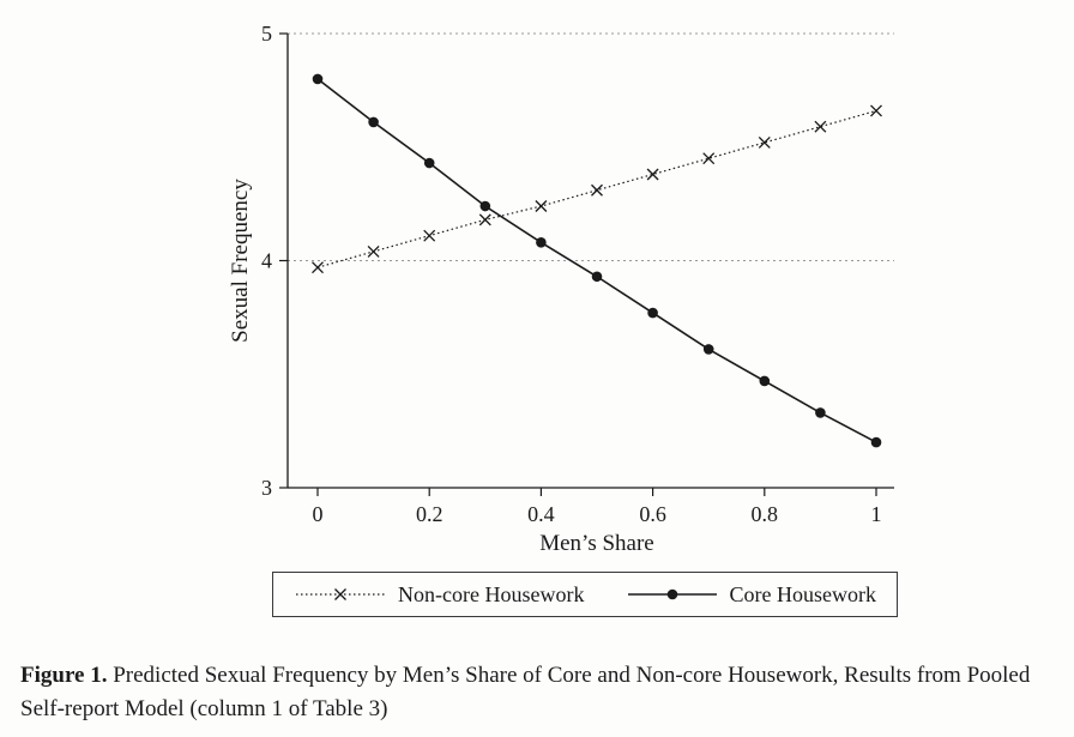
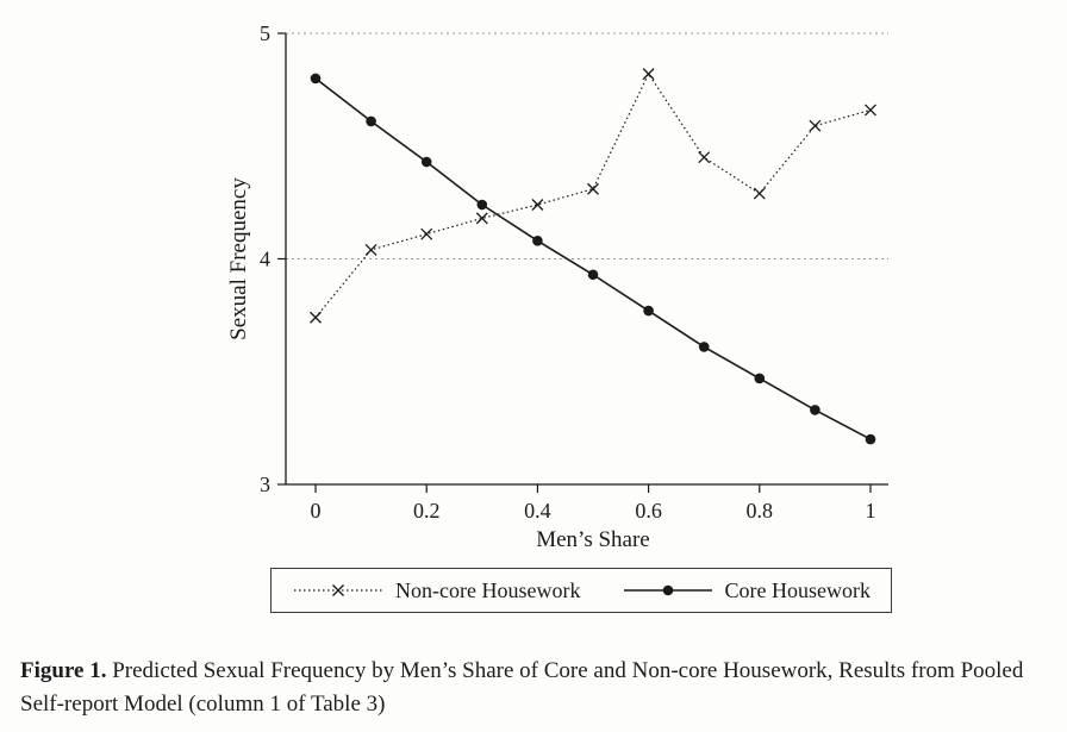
Non-core Housework/0: 3.97 -> 3.74
Non-core Housework/0.6: 4.38 -> 4.82
Non-core Housework/0.8: 4.52 -> 4.29
